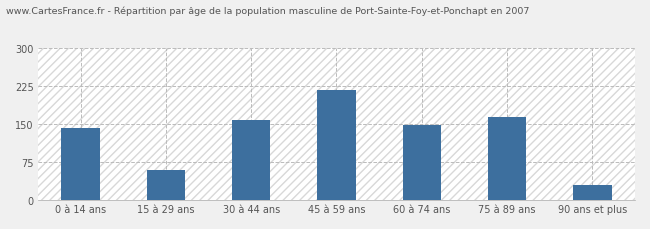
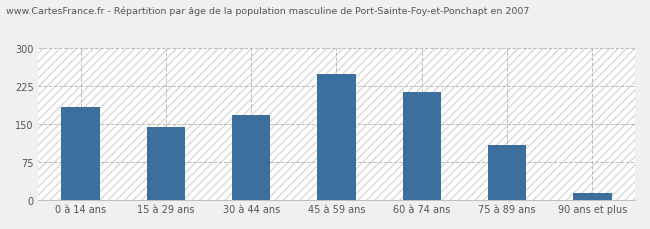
0 à 14 ans: 142 -> 183
15 à 29 ans: 58 -> 143
30 à 44 ans: 158 -> 168
45 à 59 ans: 216 -> 248
60 à 74 ans: 148 -> 213
75 à 89 ans: 164 -> 108
90 ans et plus: 30 -> 13
